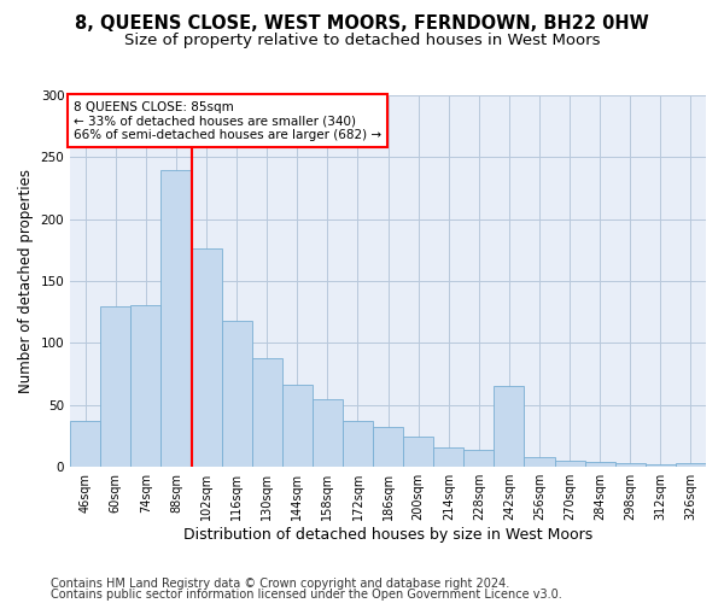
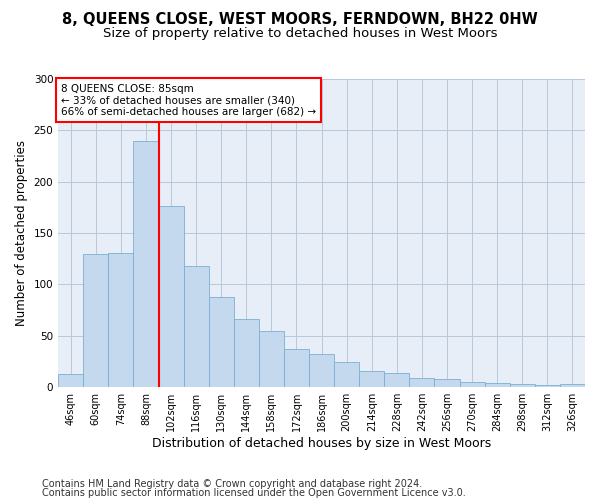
46sqm: 37 -> 13
242sqm: 65 -> 9
